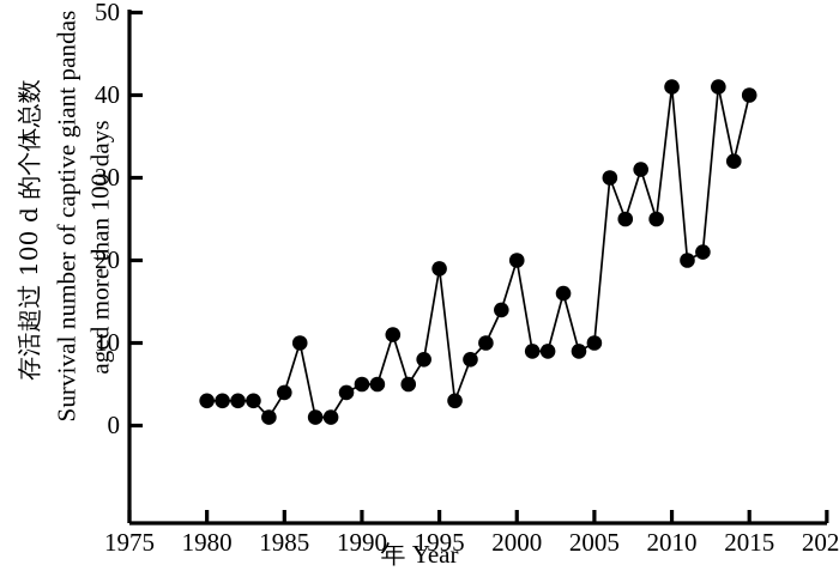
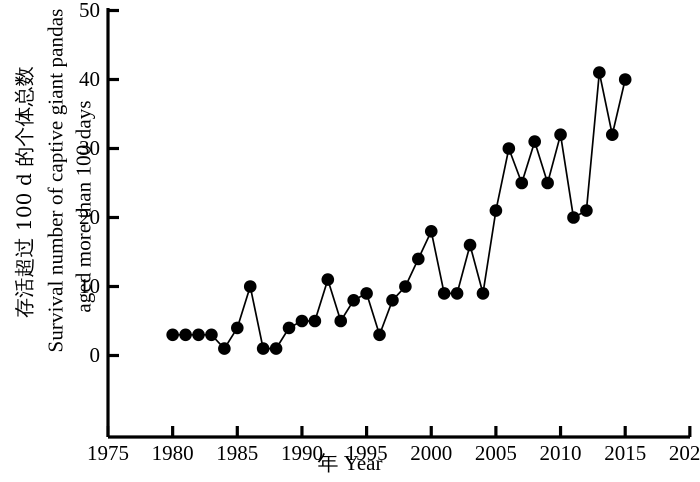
1995: 19 -> 9
2000: 20 -> 18
2005: 10 -> 21
2010: 41 -> 32
